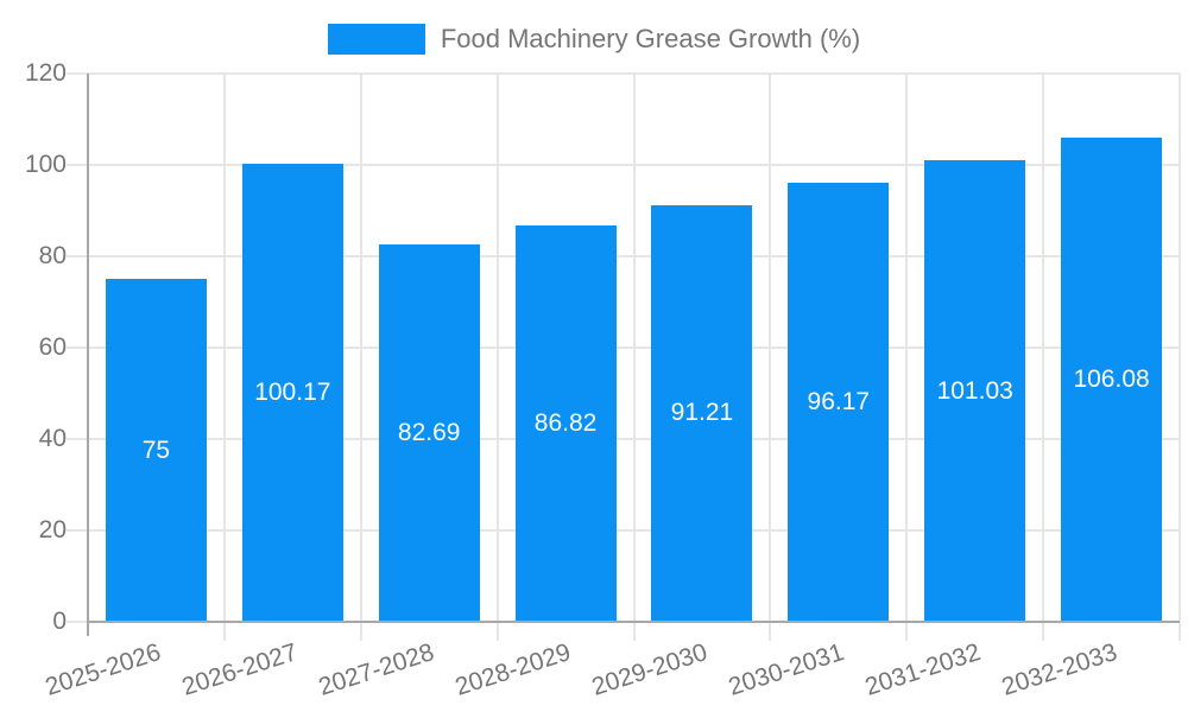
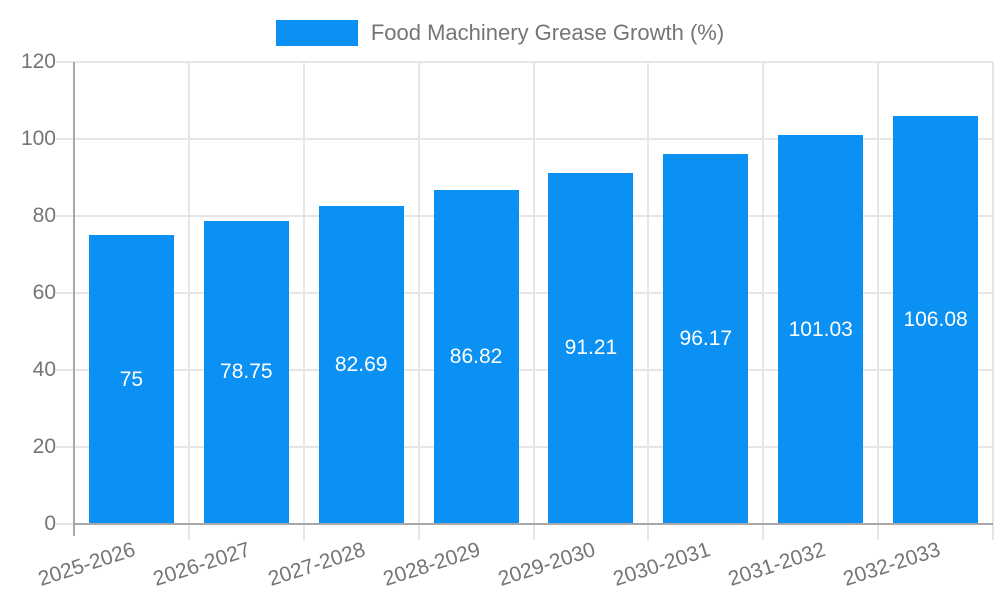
2026-2027: 100.17 -> 78.75
